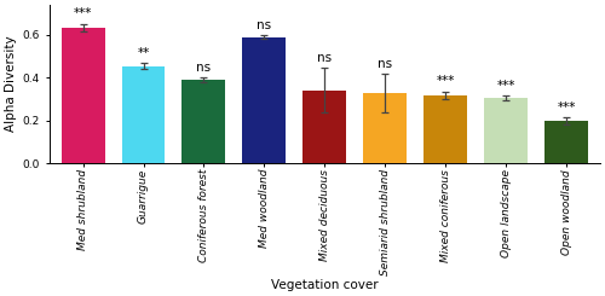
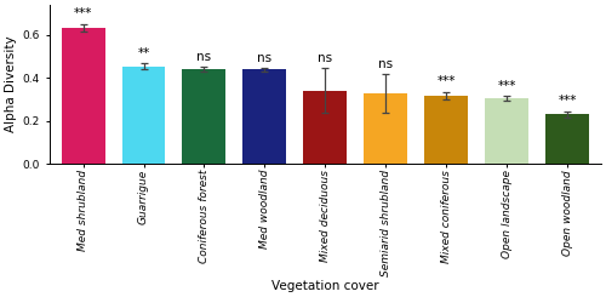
Coniferous forest: 0.39 -> 0.44
Med woodland: 0.59 -> 0.44
Open woodland: 0.20 -> 0.23
